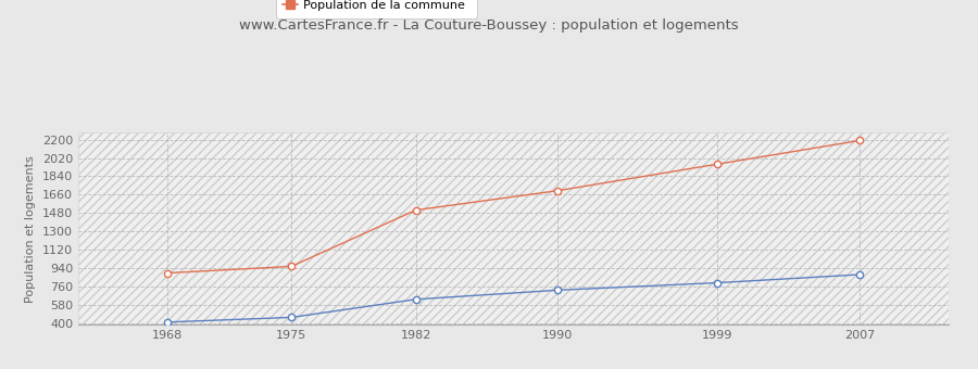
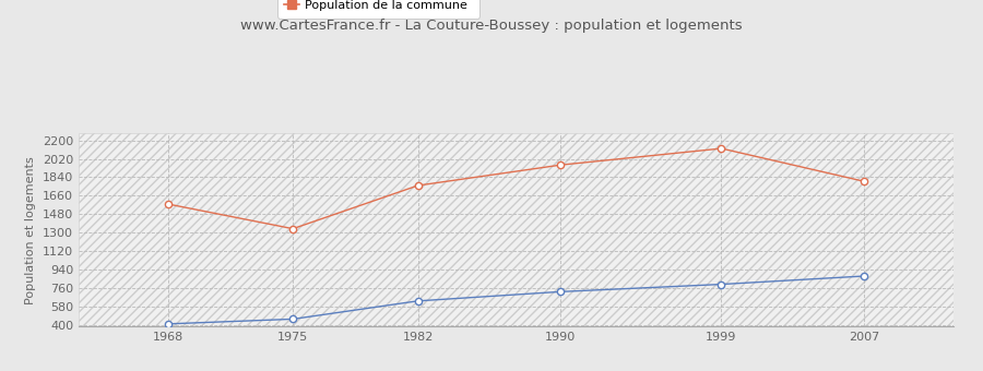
Population de la commune/1968: 900 -> 1580
Population de la commune/1975: 960 -> 1340
Population de la commune/1982: 1510 -> 1760
Population de la commune/1990: 1700 -> 1960
Population de la commune/1999: 1960 -> 2120
Population de la commune/2007: 2190 -> 1800
